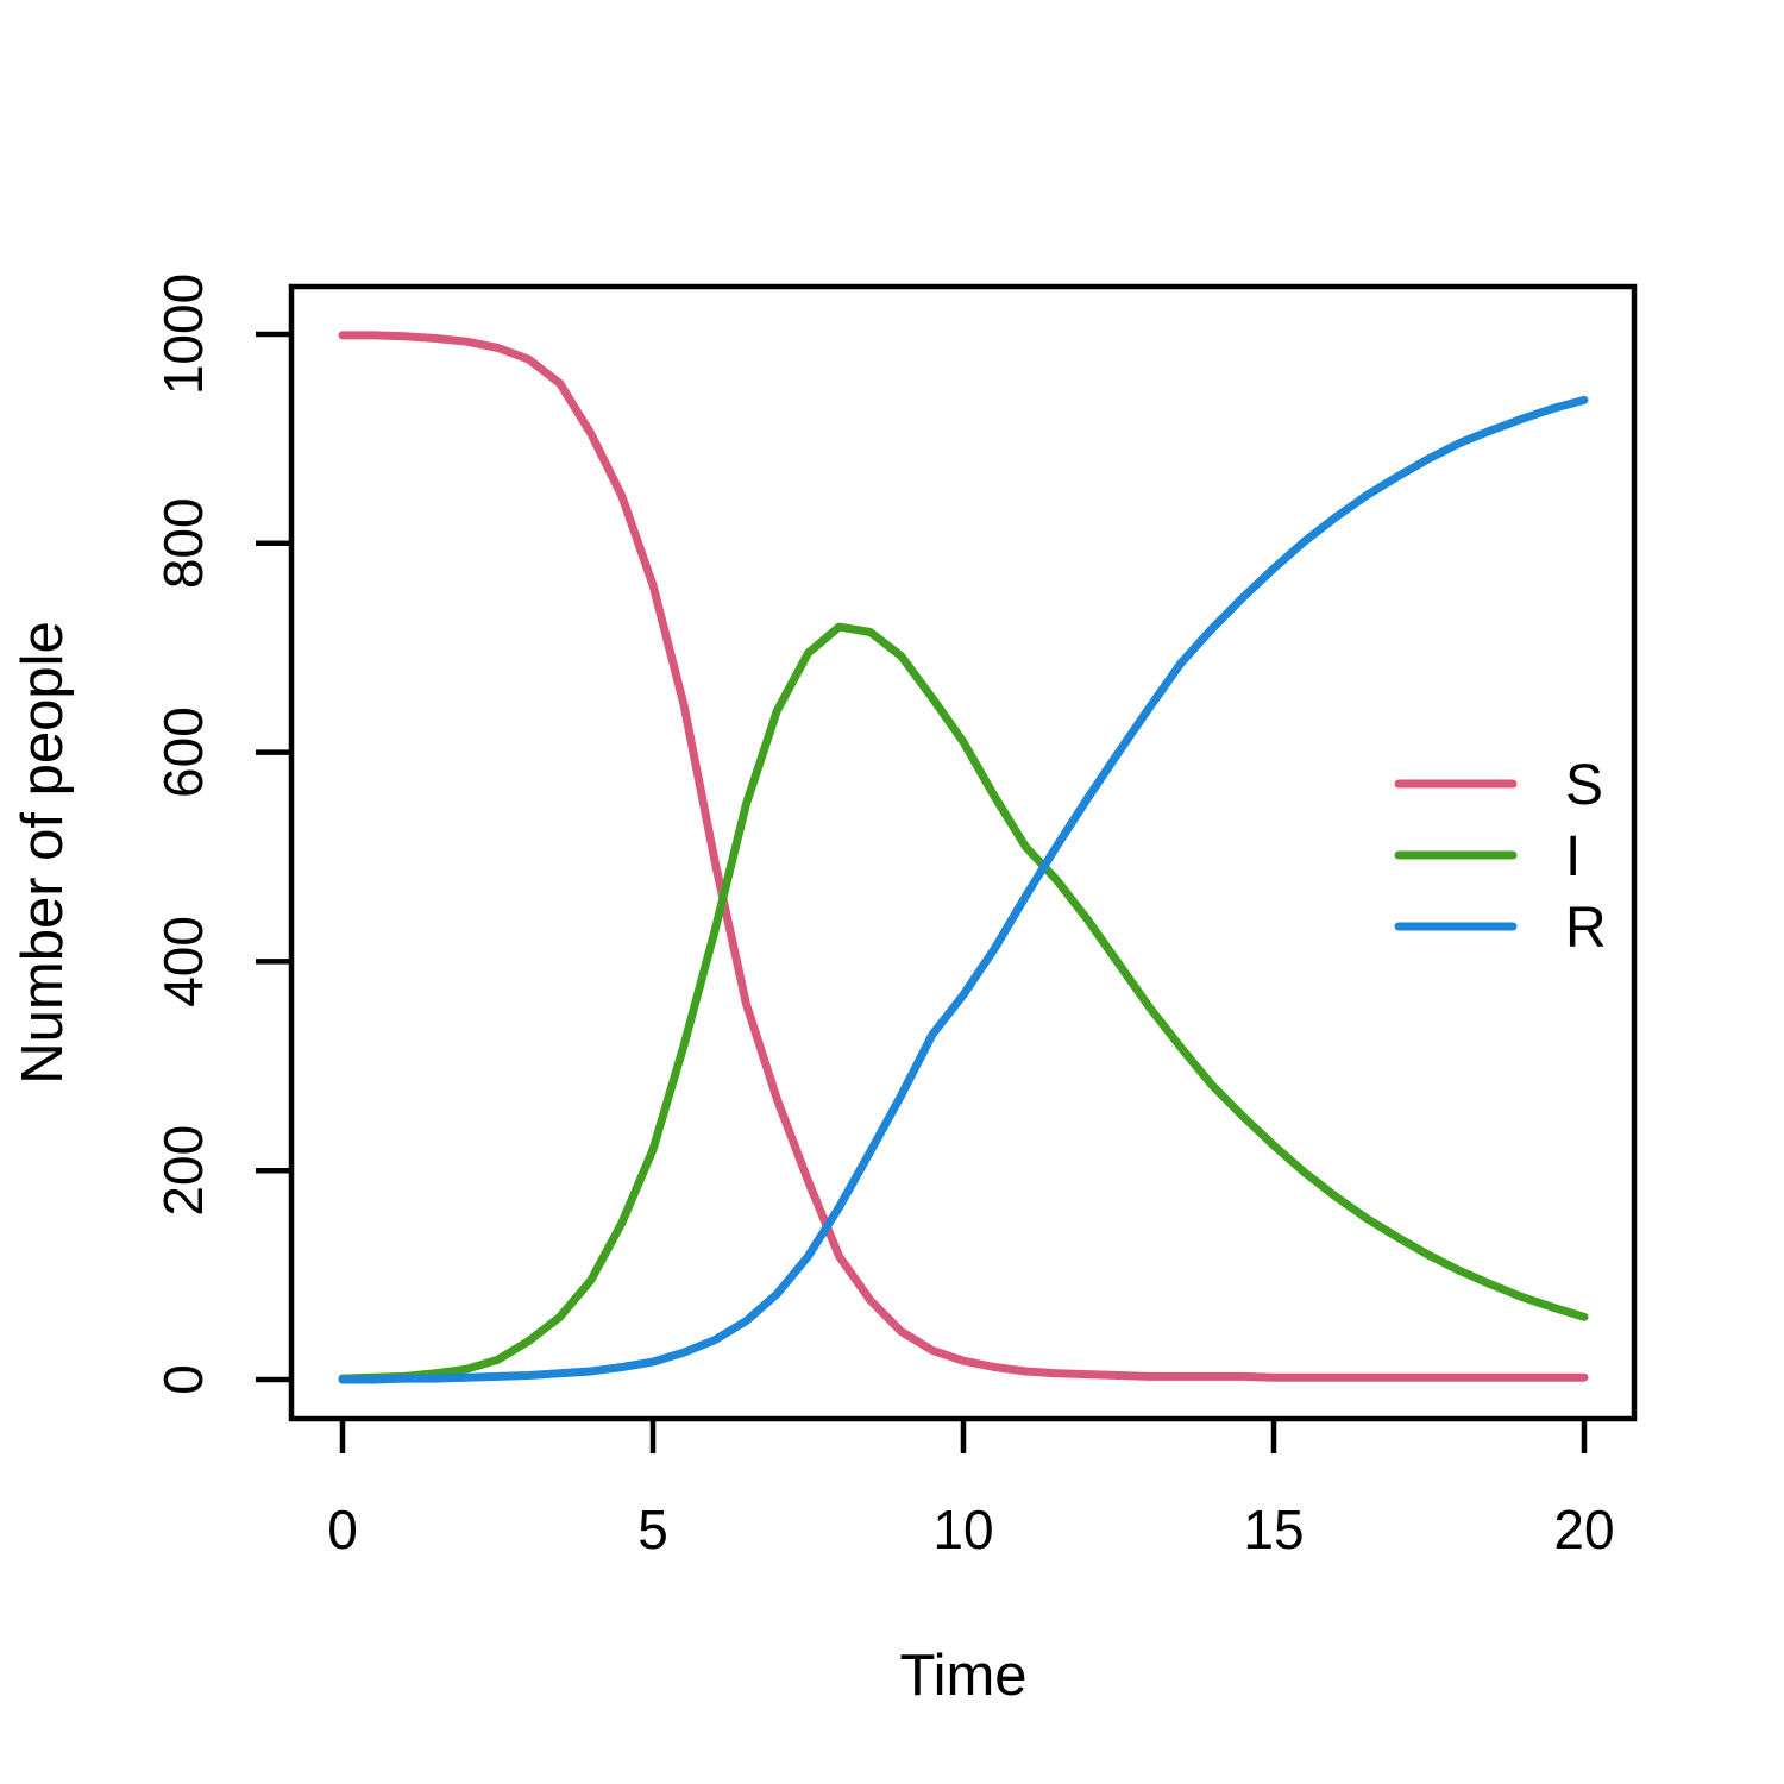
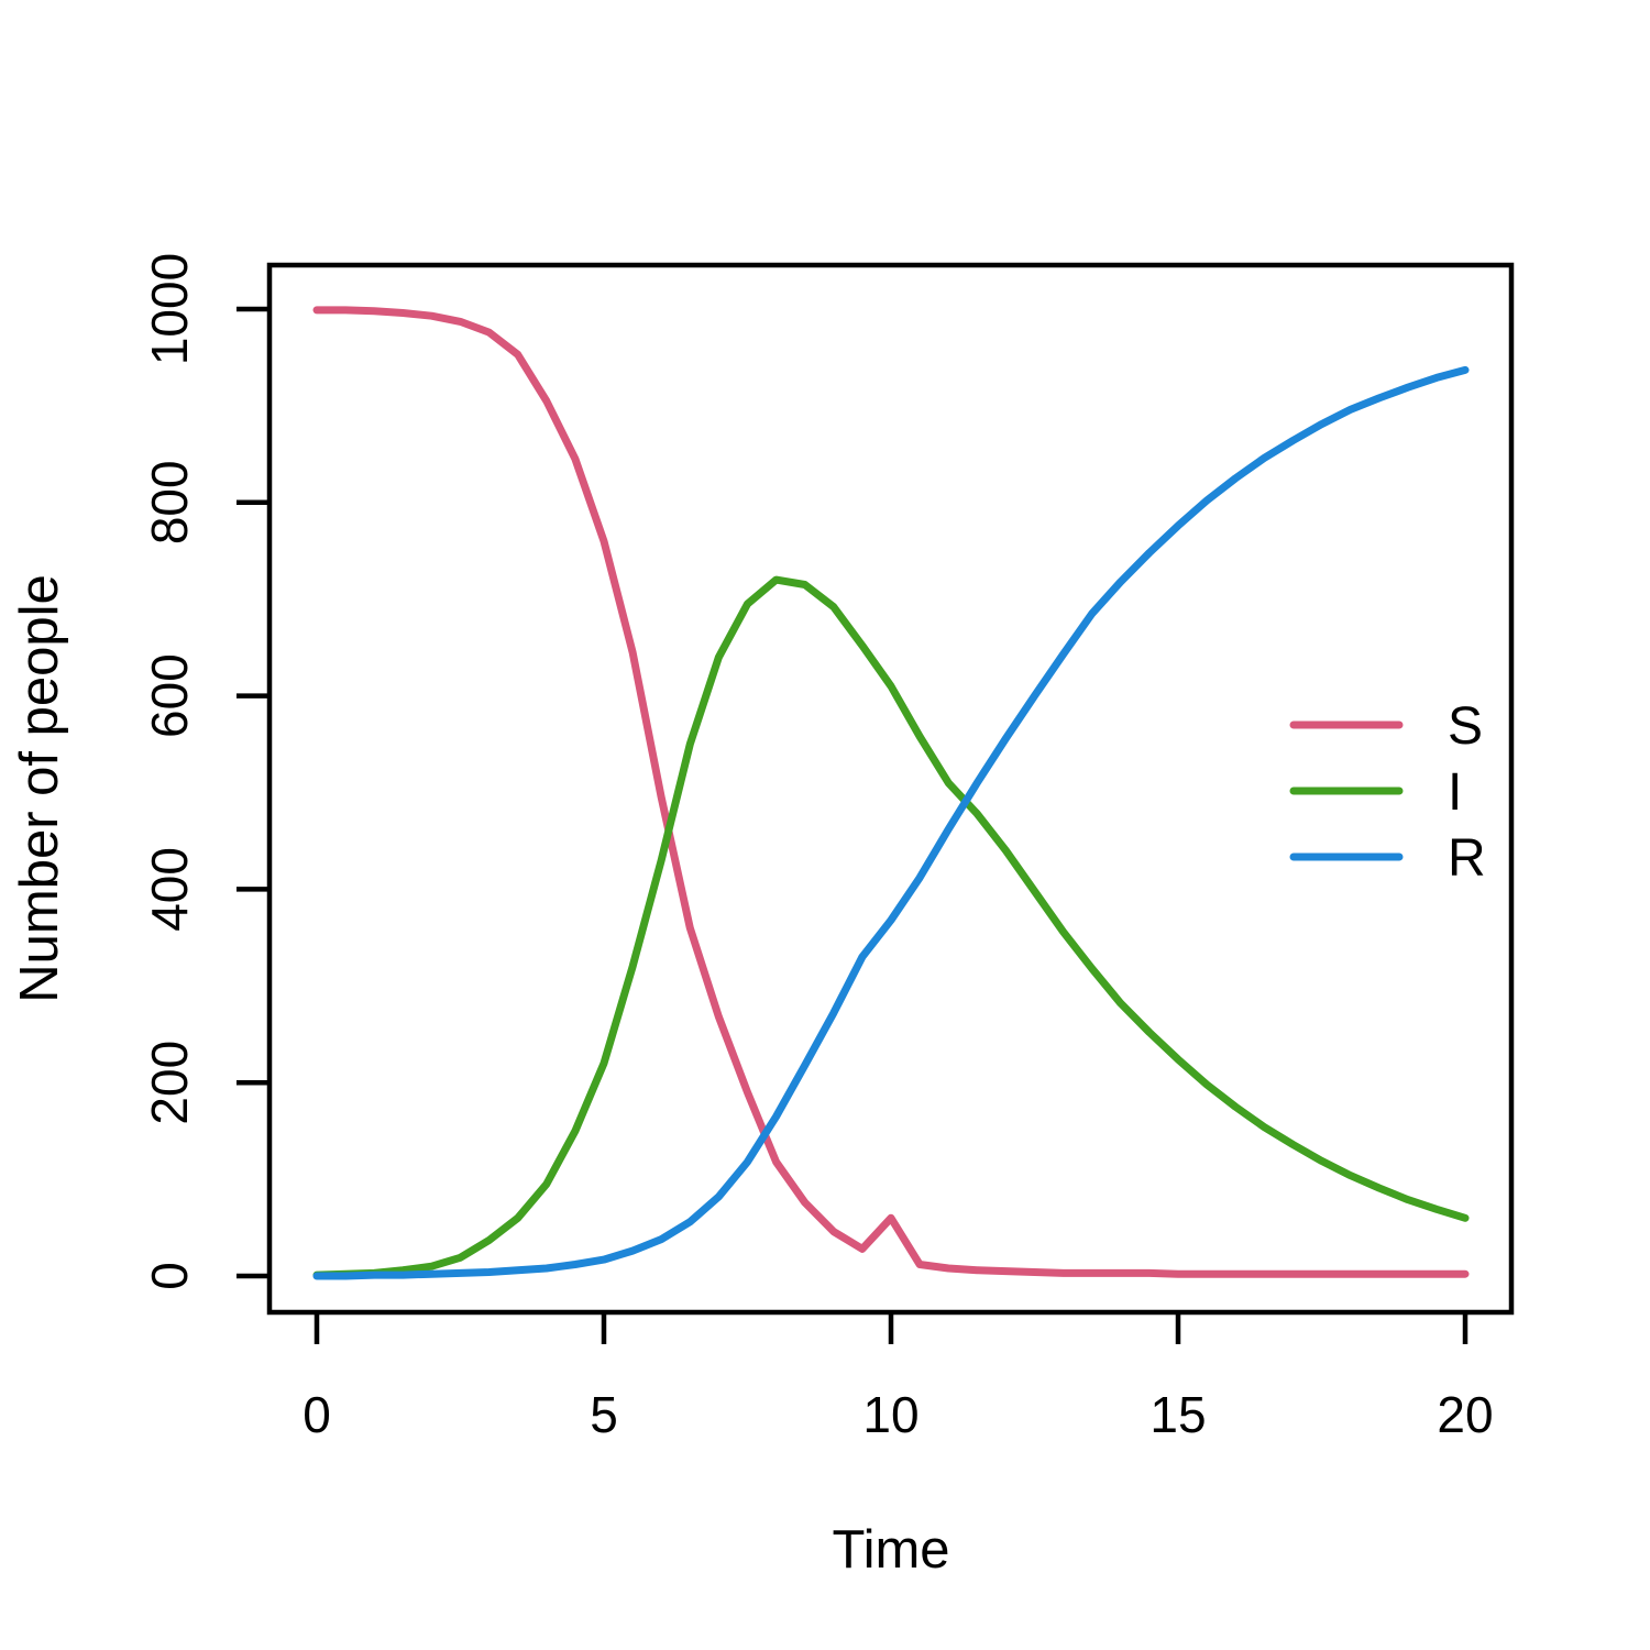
S/10: 20 -> 60
